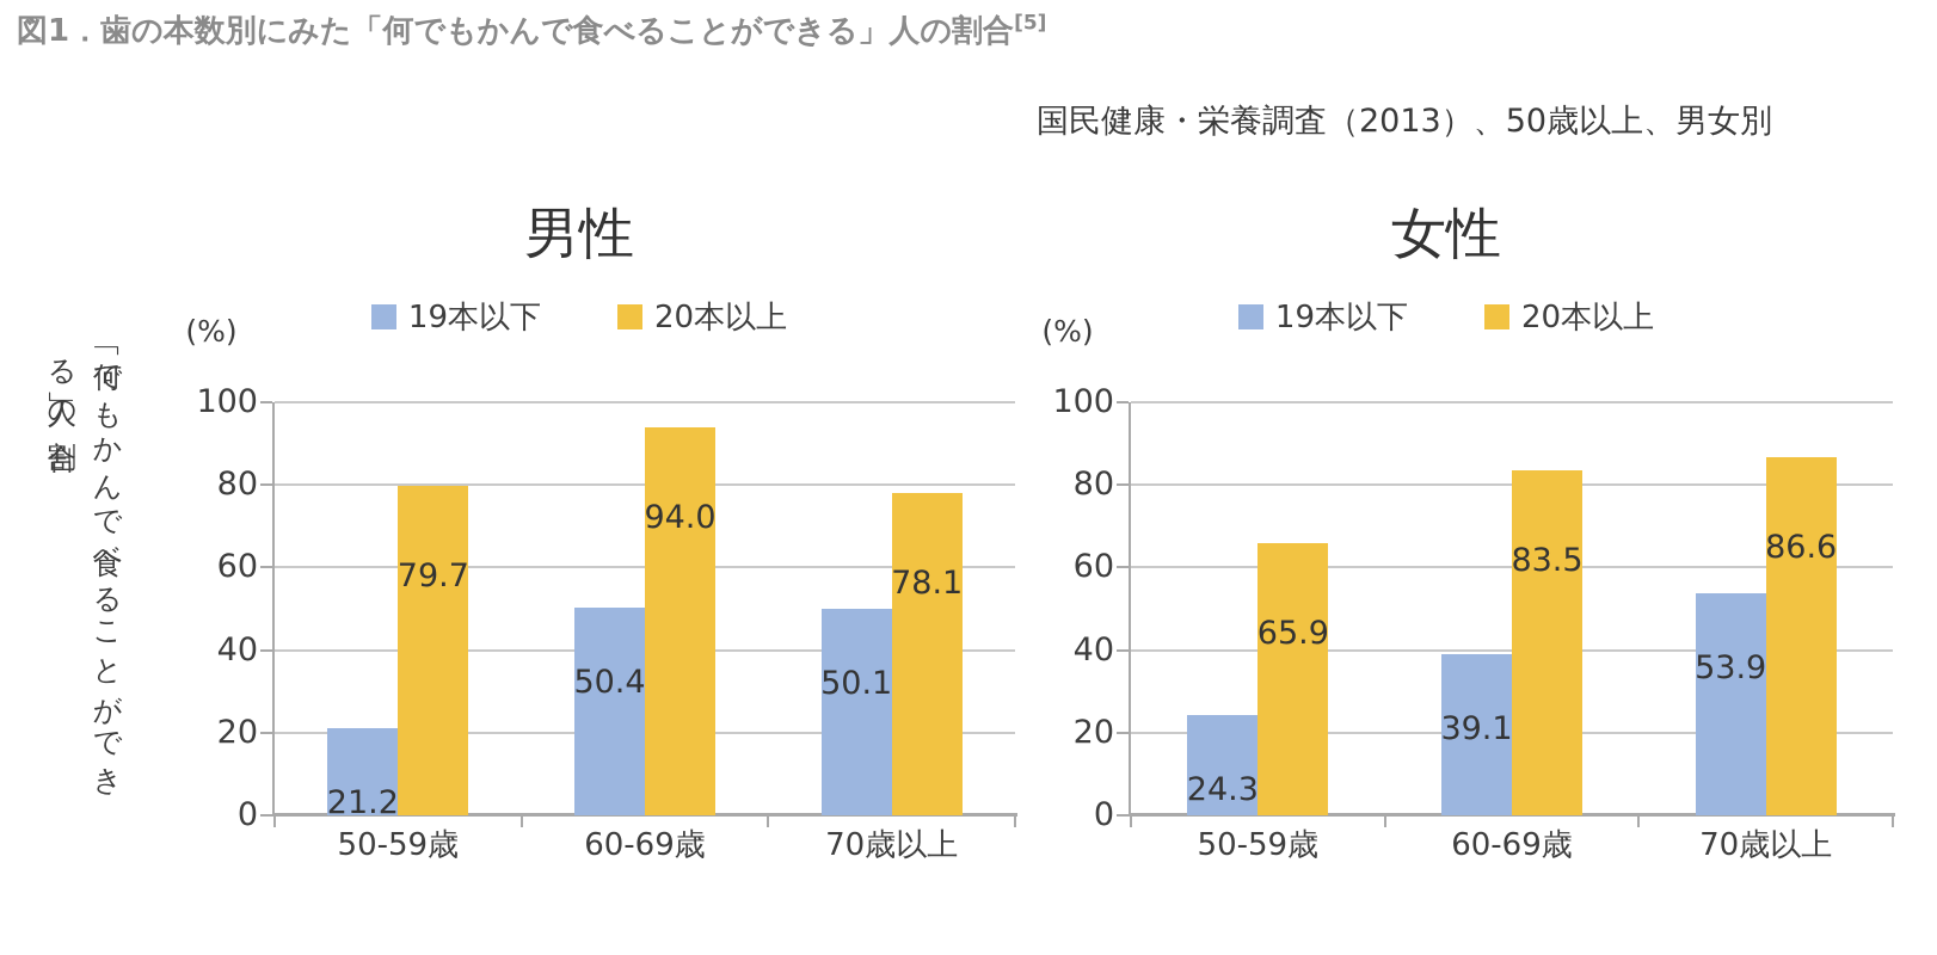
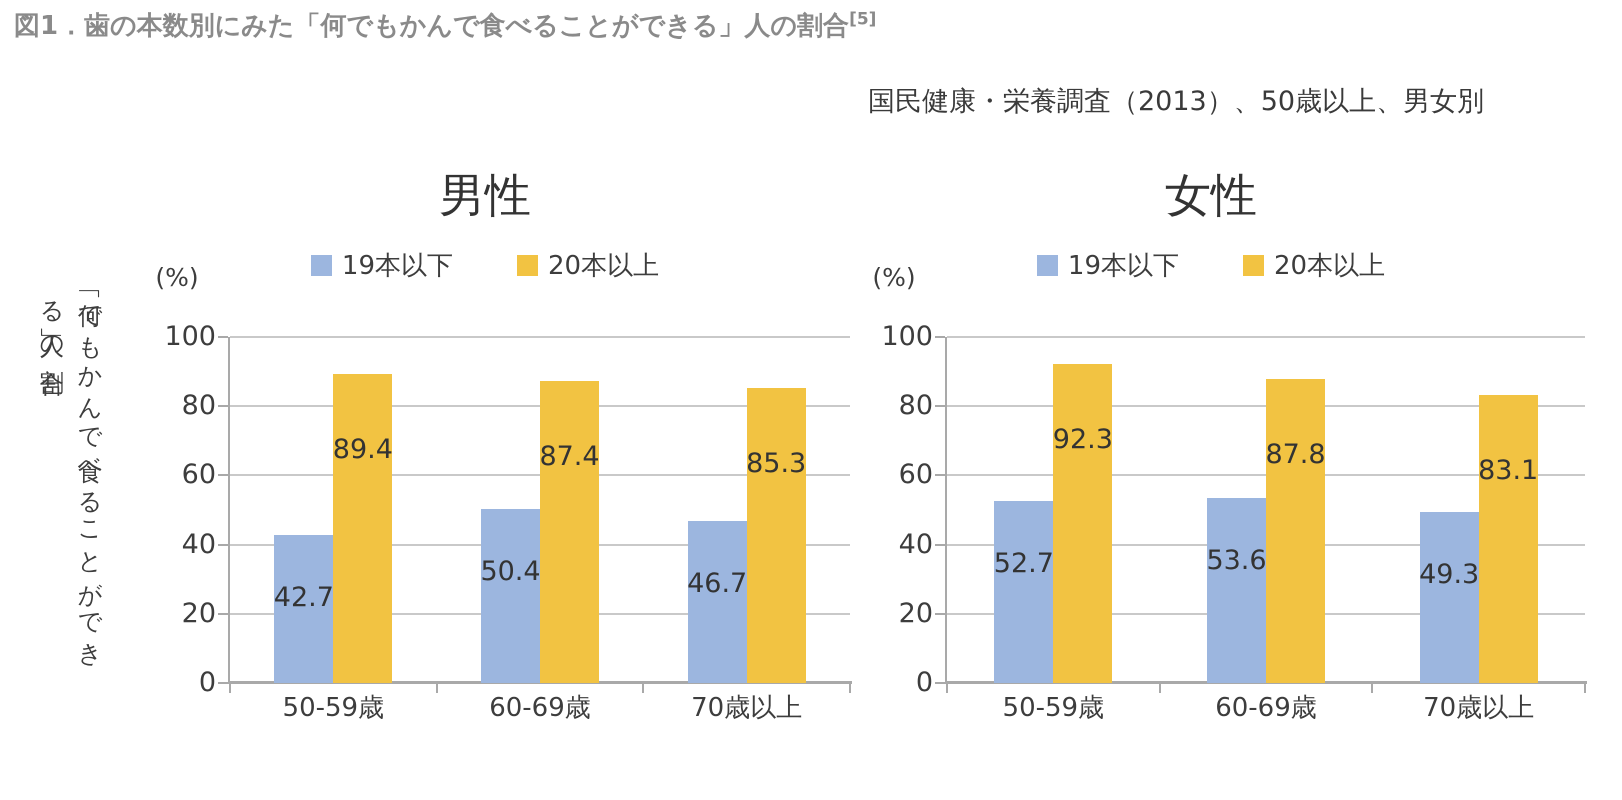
男性/19本以下/50-59歳: 21.2 -> 42.7
男性/20本以上/50-59歳: 79.7 -> 89.4
男性/20本以上/60-69歳: 94.0 -> 87.4
男性/19本以下/70歳以上: 50.1 -> 46.7
男性/20本以上/70歳以上: 78.1 -> 85.3
女性/19本以下/50-59歳: 24.3 -> 52.7
女性/20本以上/50-59歳: 65.9 -> 92.3
女性/19本以下/60-69歳: 39.1 -> 53.6
女性/20本以上/60-69歳: 83.5 -> 87.8
女性/19本以下/70歳以上: 53.9 -> 49.3
女性/20本以上/70歳以上: 86.6 -> 83.1
